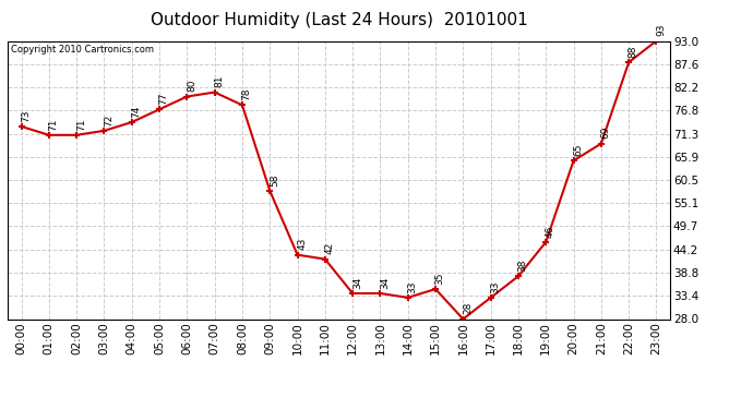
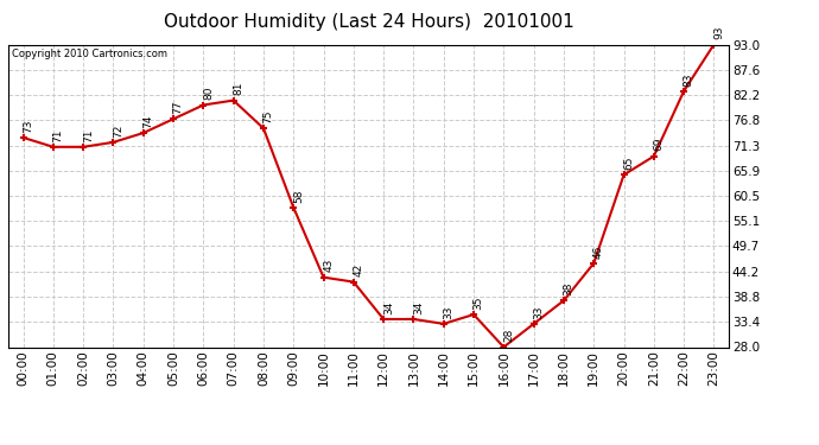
08:00: 78 -> 75
22:00: 88 -> 83
